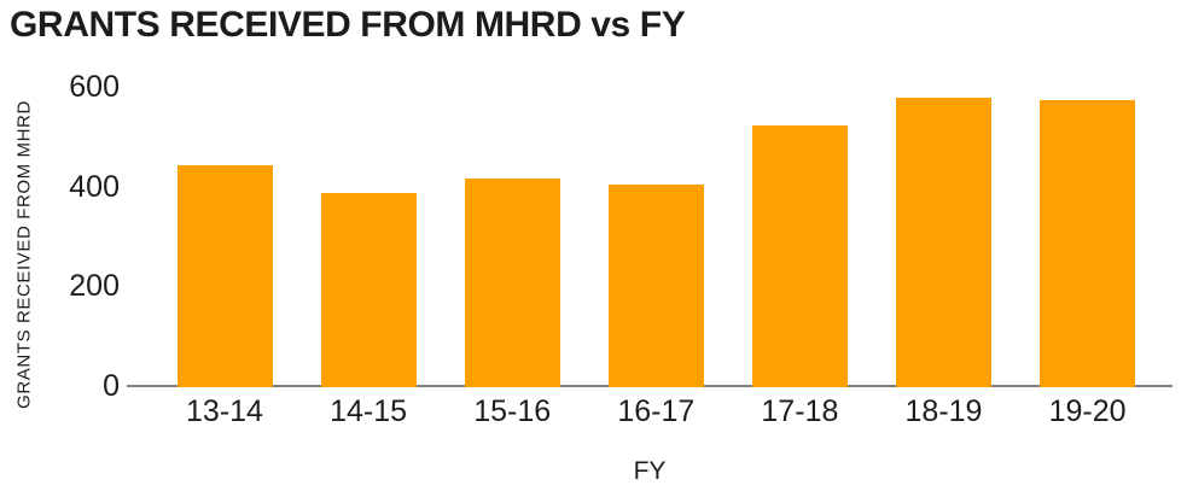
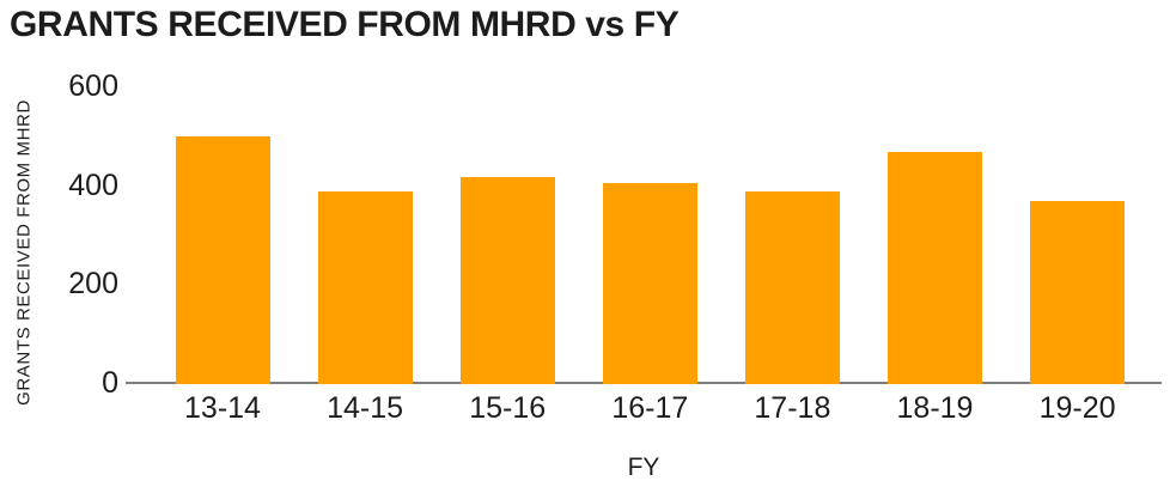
13-14: 440 -> 500
17-18: 520 -> 390
18-19: 580 -> 470
19-20: 580 -> 370
